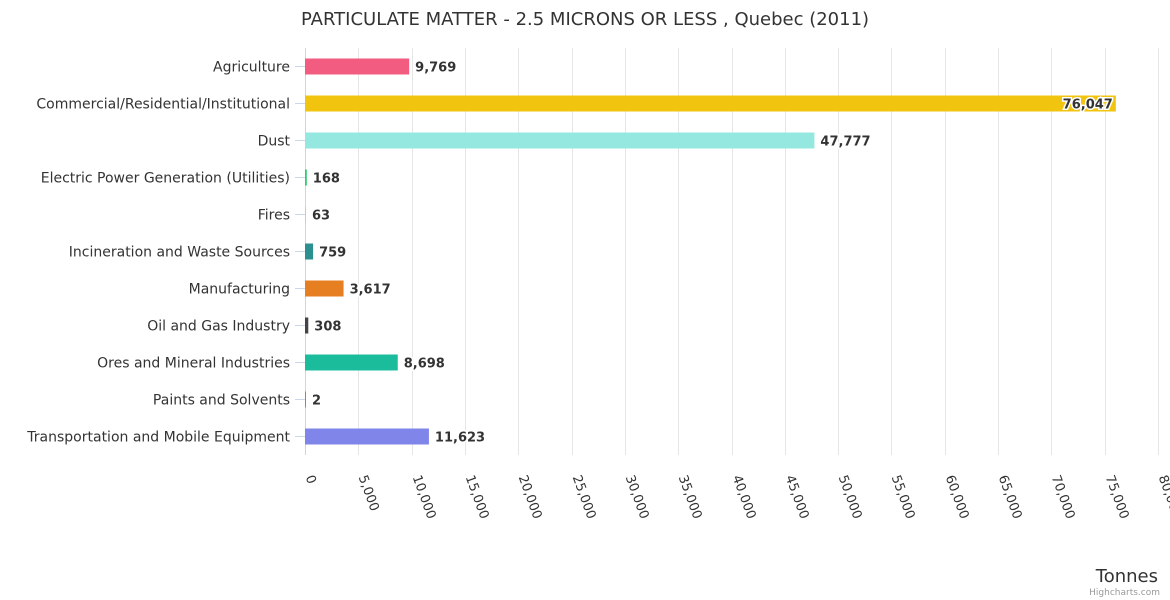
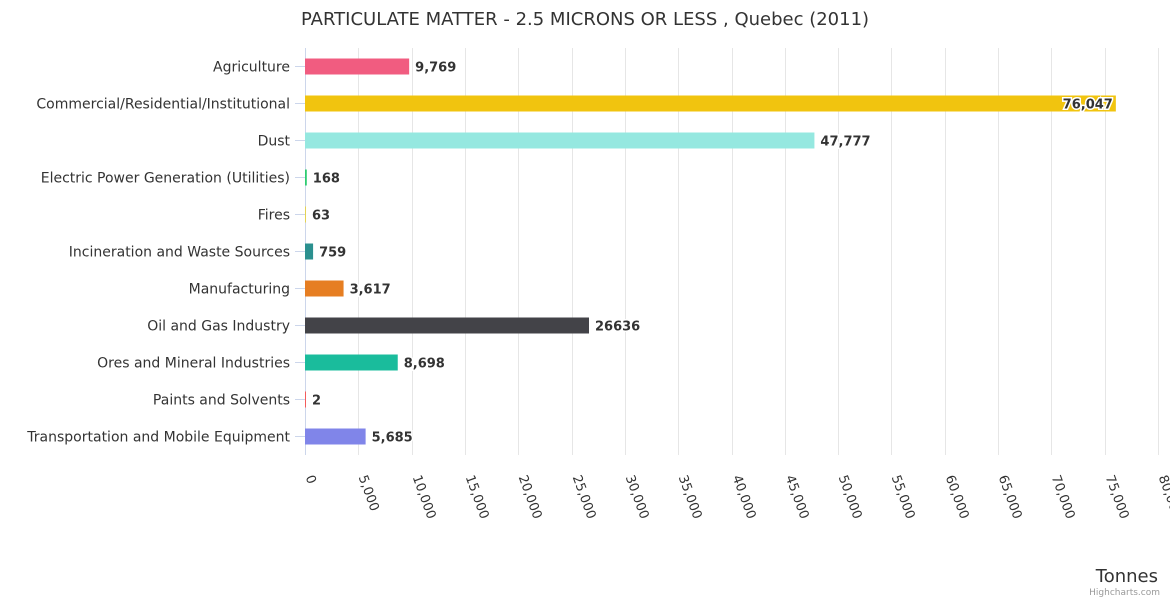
Oil and Gas Industry: 308 -> 26636
Transportation and Mobile Equipment: 11,623 -> 5,685
